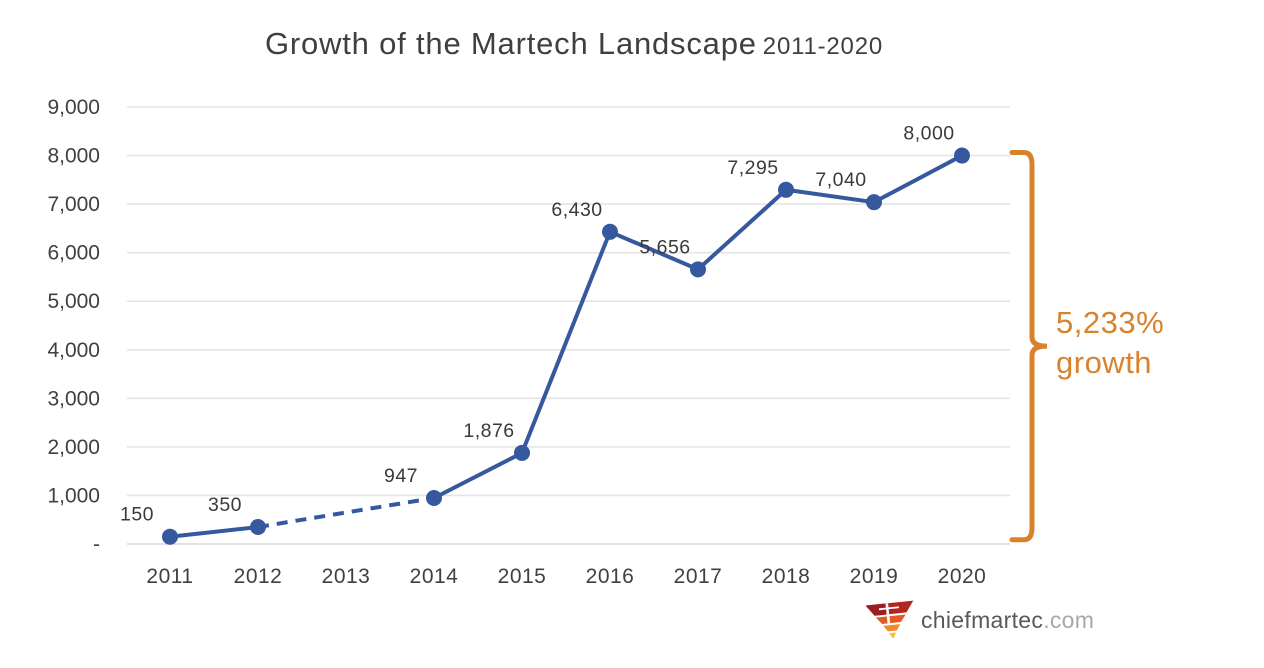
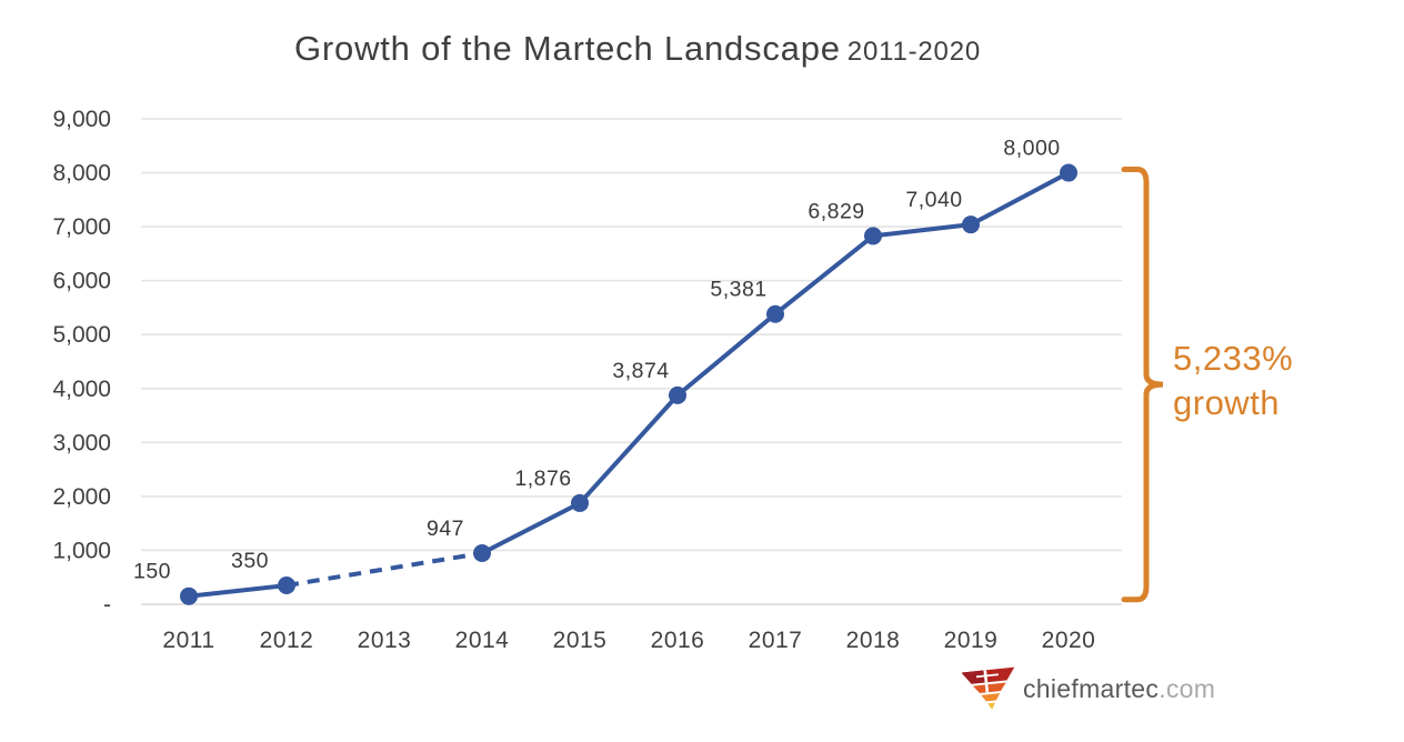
2016: 6,430 -> 3,874
2017: 5,656 -> 5,381
2018: 7,295 -> 6,829
